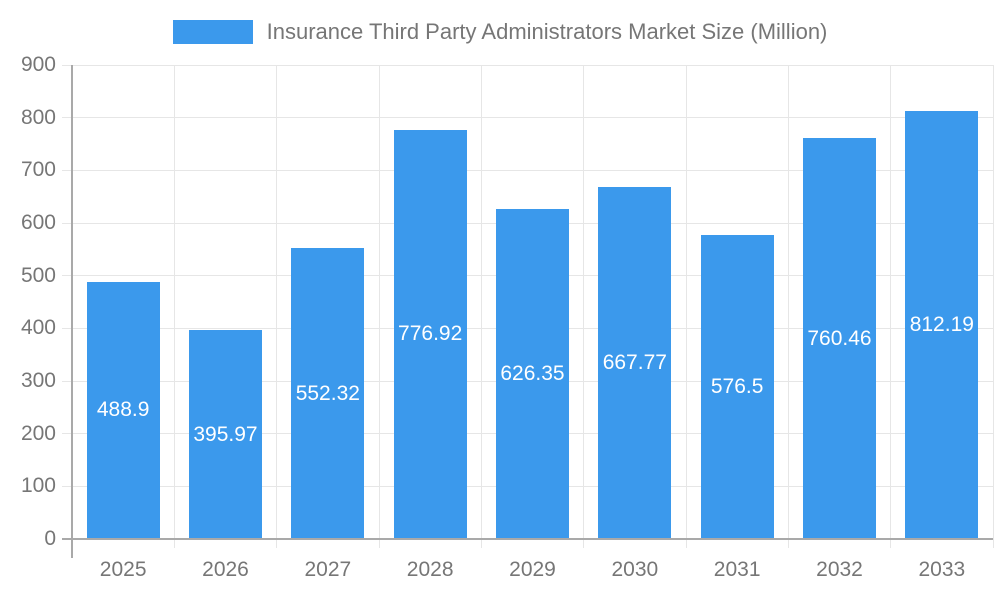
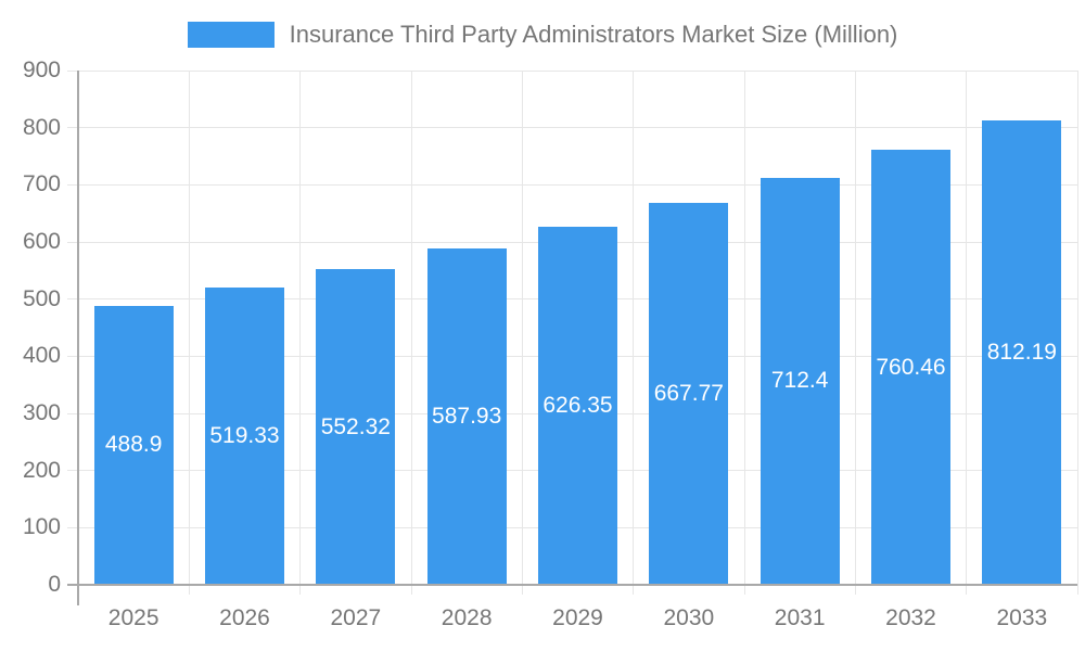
2026: 395.97 -> 519.33
2028: 776.92 -> 587.93
2031: 576.5 -> 712.4
